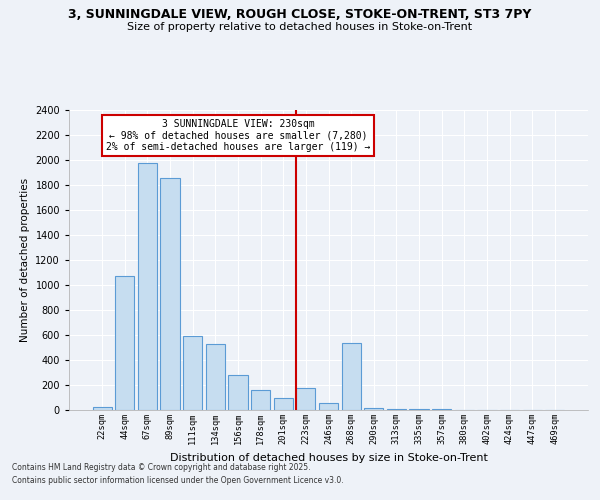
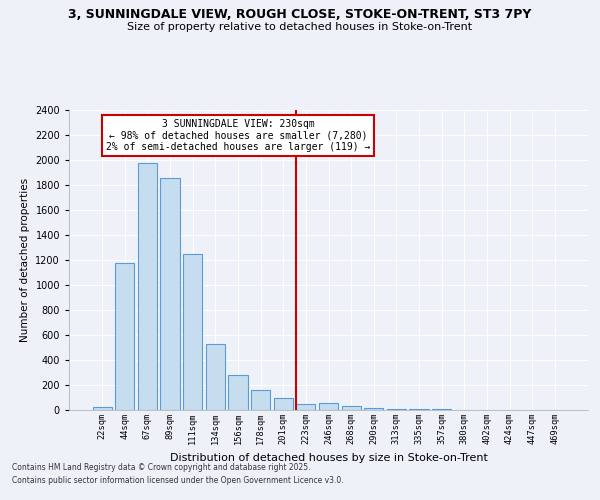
44sqm: 1070 -> 1180
111sqm: 590 -> 1250
223sqm: 180 -> 40
268sqm: 540 -> 40
